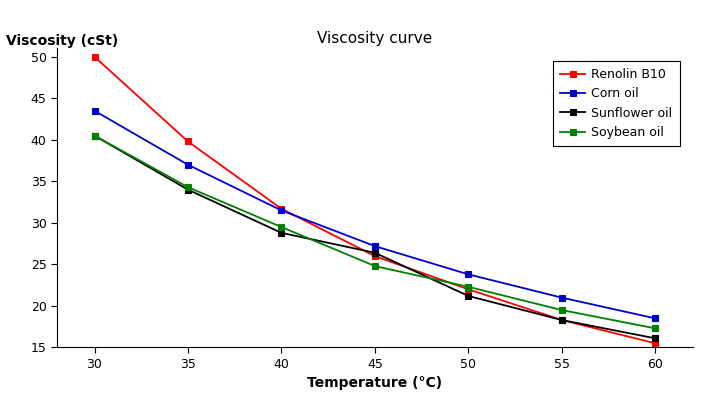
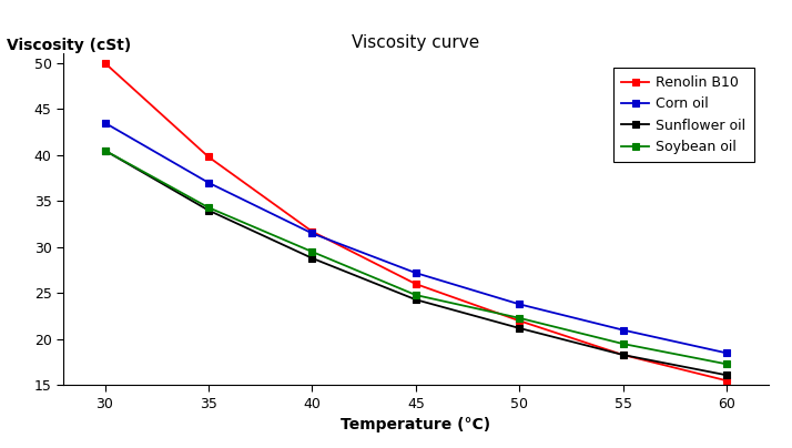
Sunflower oil/45: 26.4 -> 24.3
